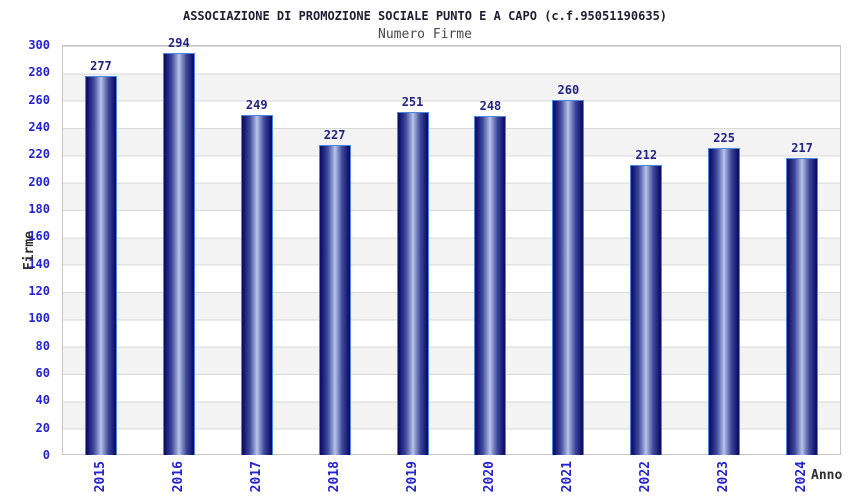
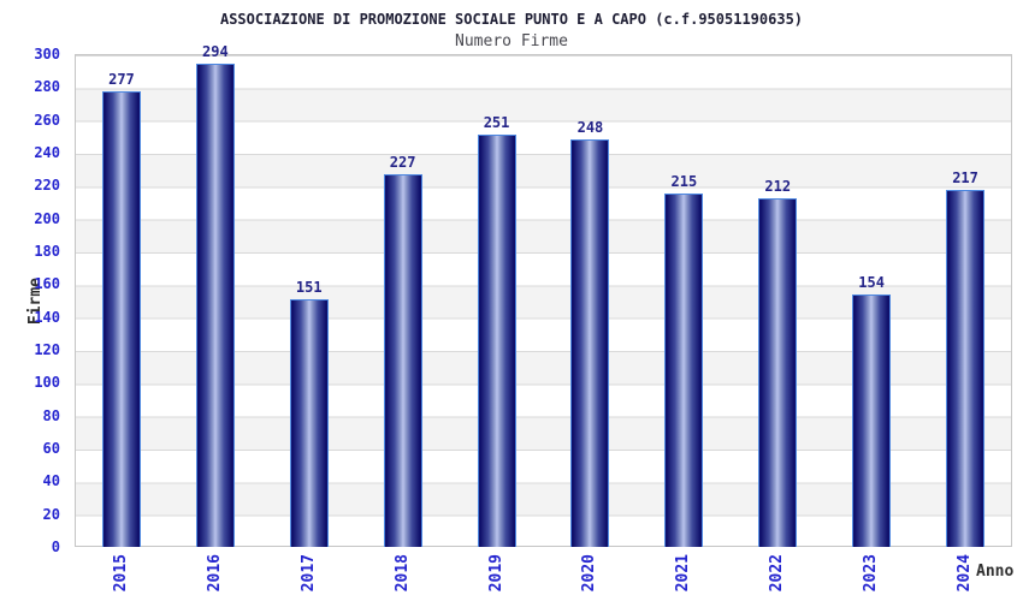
2017: 249 -> 151
2021: 260 -> 215
2023: 225 -> 154
